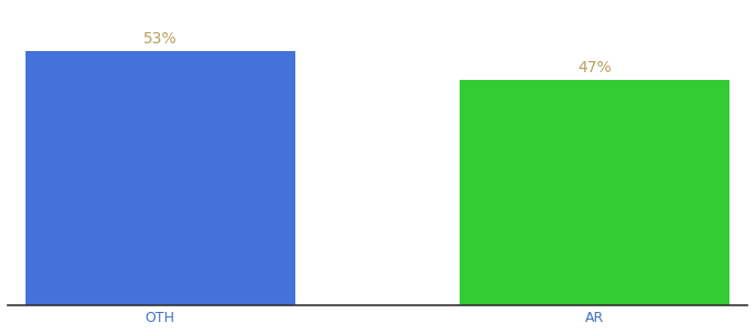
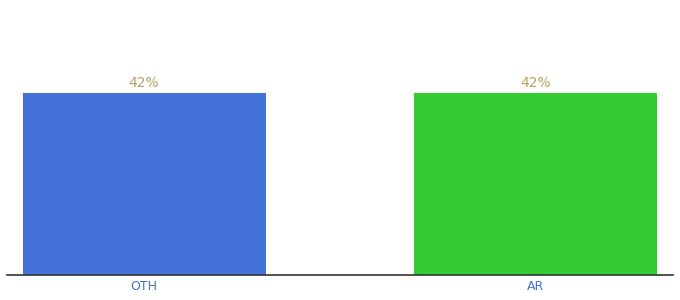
OTH: 53% -> 42%
AR: 47% -> 42%
